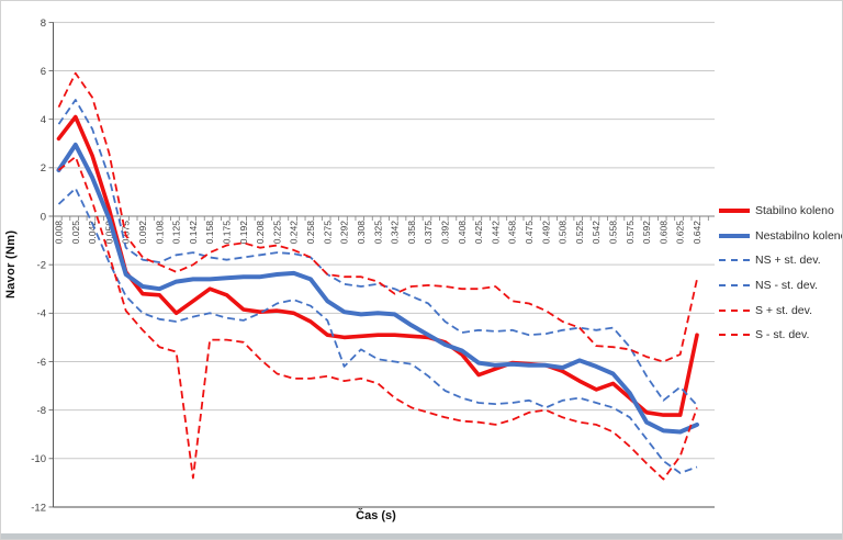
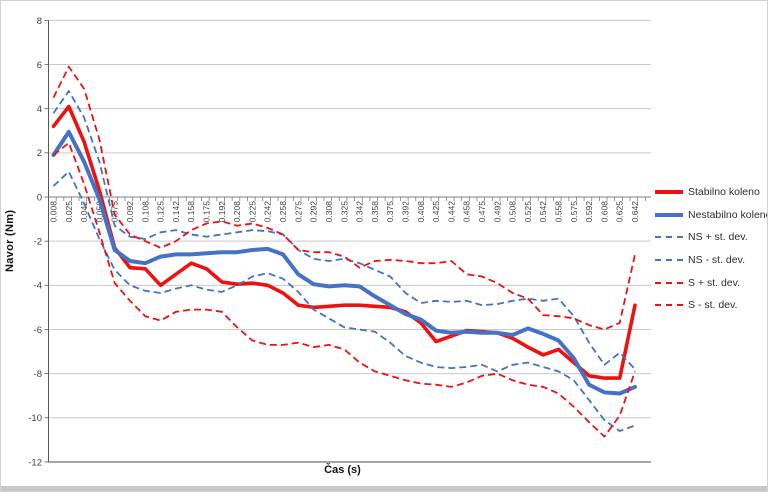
S - st. dev./0.142: -10.8 -> -5.2
NS - st. dev./0.292: -6.2 -> -5.1
